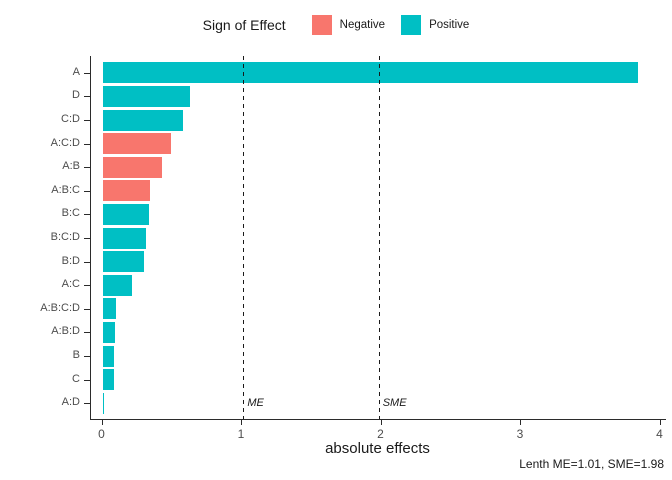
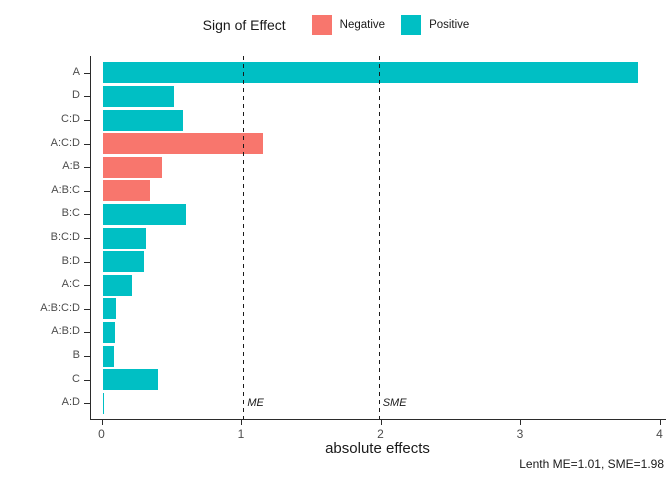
D: 0.63 -> 0.51
A:C:D: 0.49 -> 1.15
B:C: 0.33 -> 0.60
C: 0.08 -> 0.40
